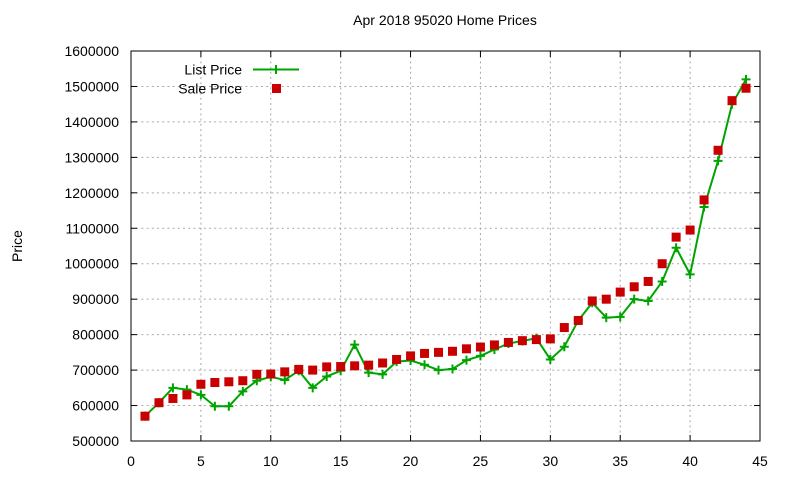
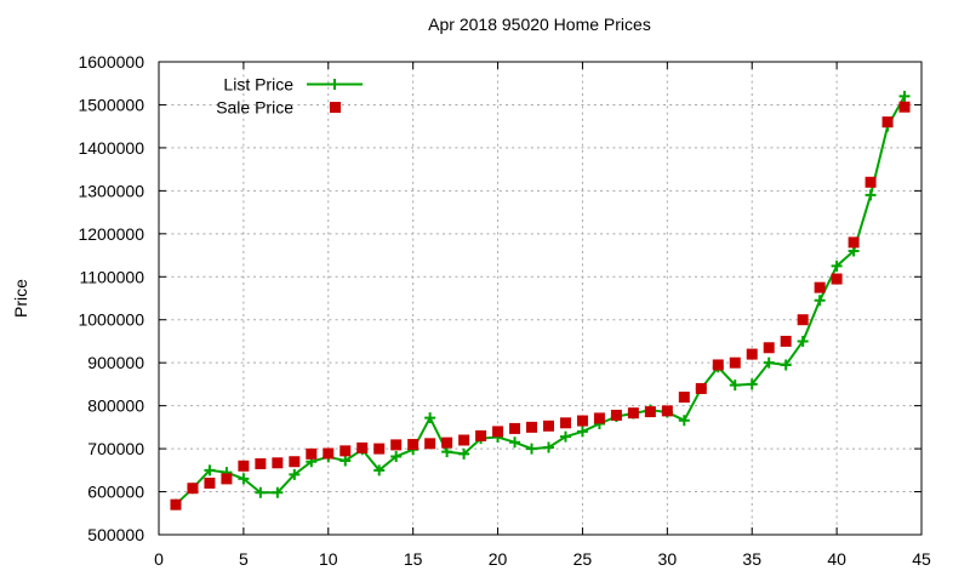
List Price/30: 730000 -> 780000
List Price/40: 970000 -> 1120000
